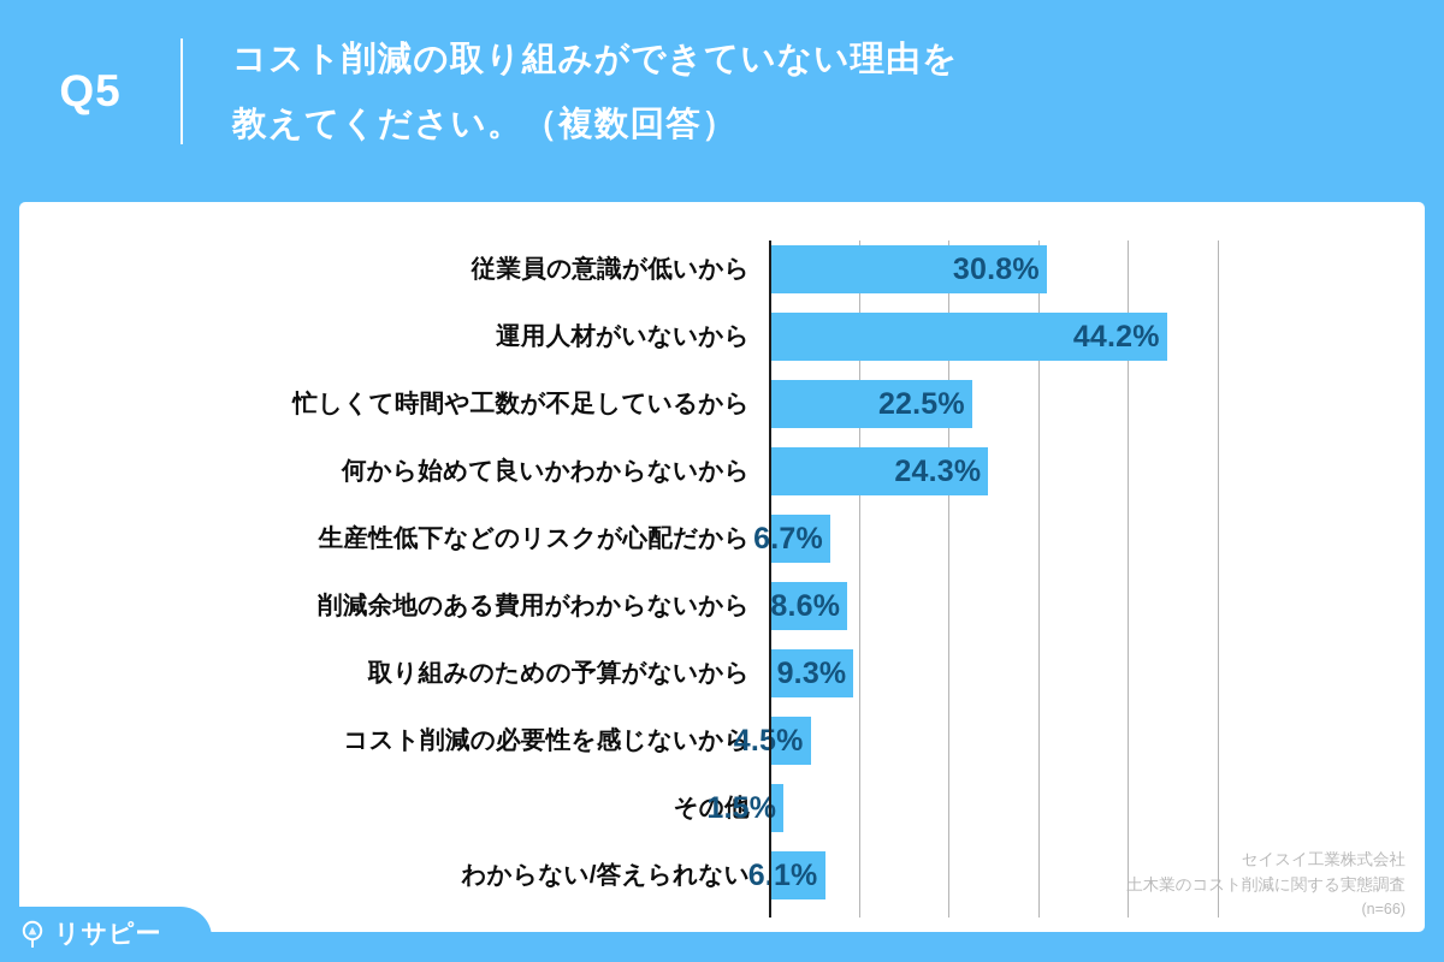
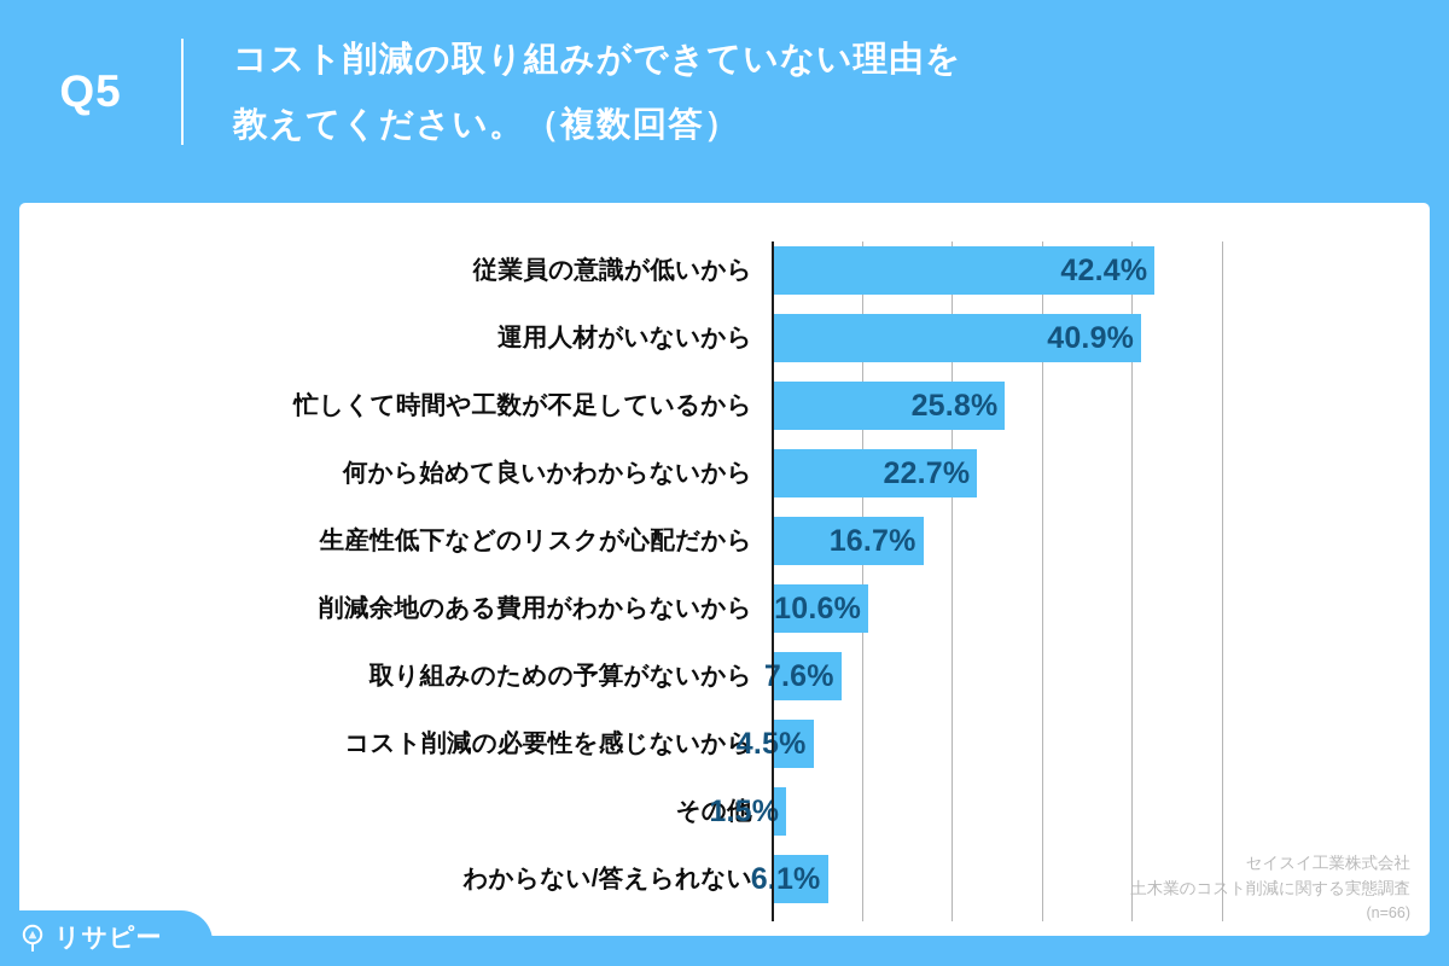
従業員の意識が低いから: 30.8% -> 42.4%
運用人材がいないから: 44.2% -> 40.9%
忙しくて時間や工数が不足しているから: 22.5% -> 25.8%
何から始めて良いかわからないから: 24.3% -> 22.7%
生産性低下などのリスクが心配だから: 6.7% -> 16.7%
削減余地のある費用がわからないから: 8.6% -> 10.6%
取り組みのための予算がないから: 9.3% -> 7.6%
